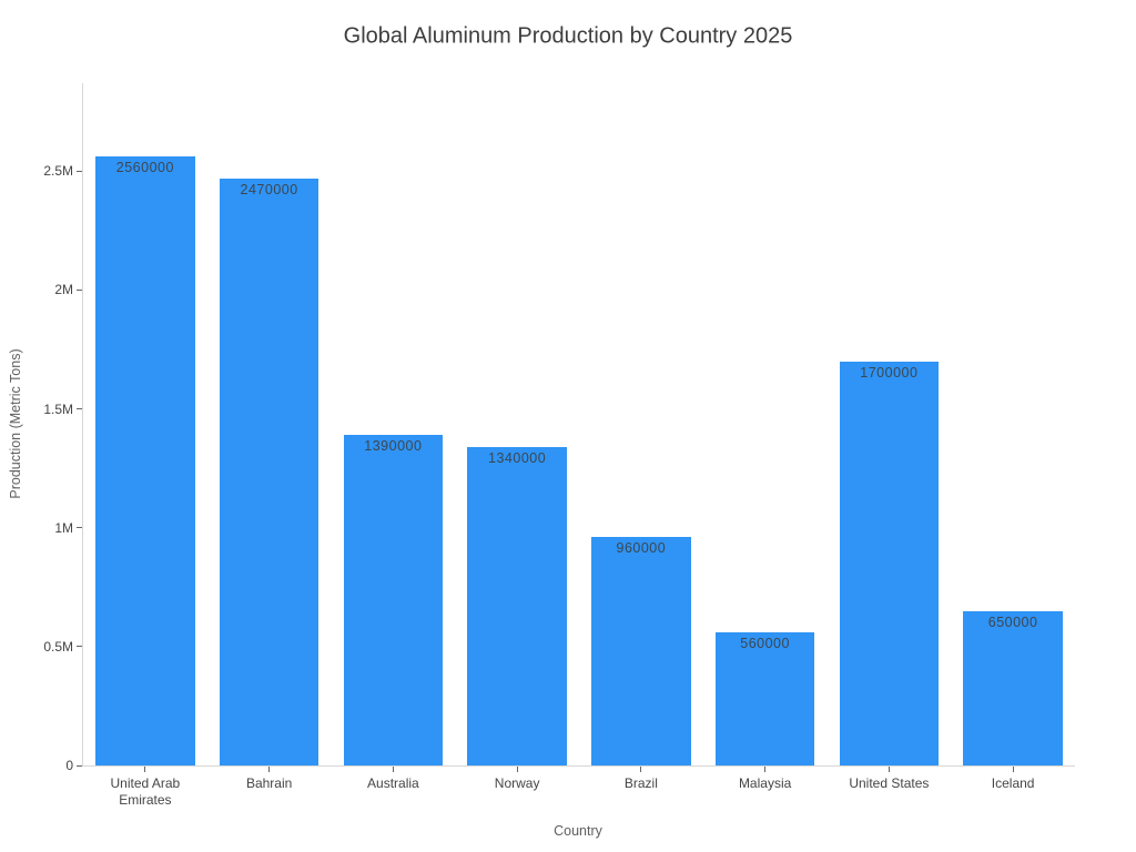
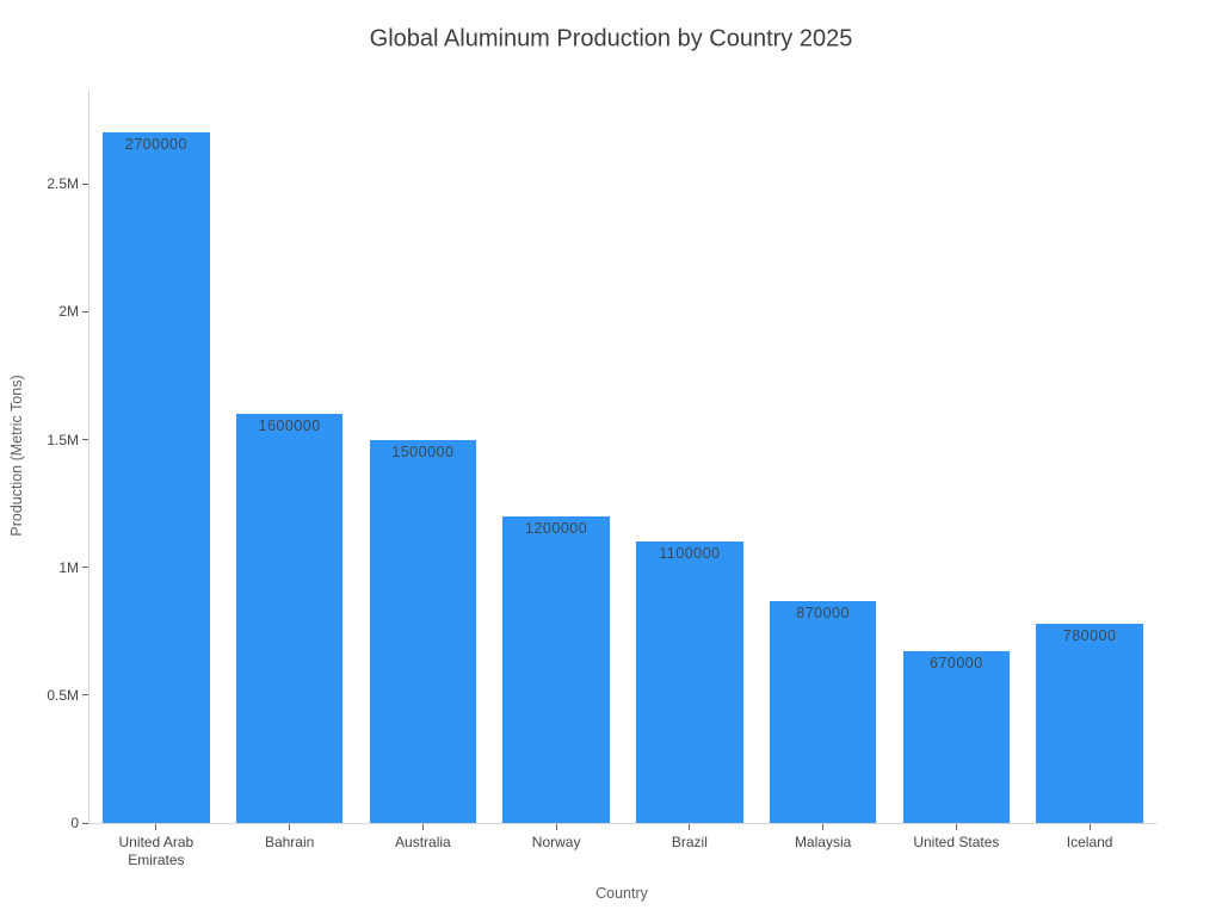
United Arab Emirates: 2560000 -> 2700000
Bahrain: 2470000 -> 1600000
Australia: 1390000 -> 1500000
Norway: 1340000 -> 1200000
Brazil: 960000 -> 1100000
Malaysia: 560000 -> 870000
United States: 1700000 -> 670000
Iceland: 650000 -> 780000
